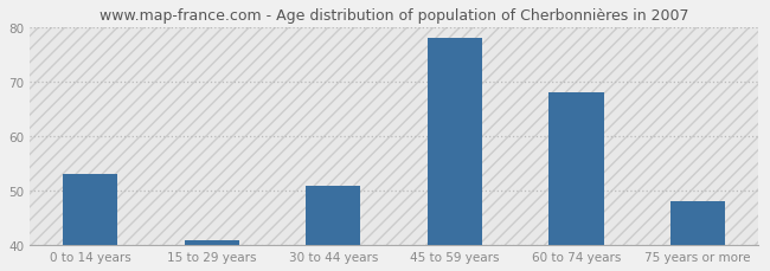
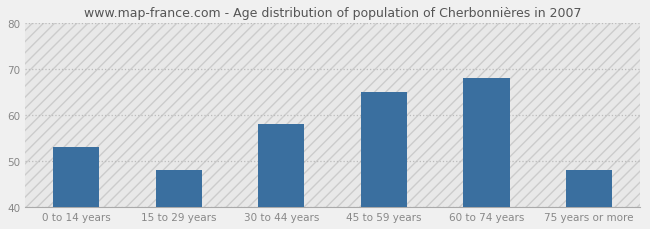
15 to 29 years: 41 -> 48
30 to 44 years: 51 -> 58
45 to 59 years: 78 -> 65
